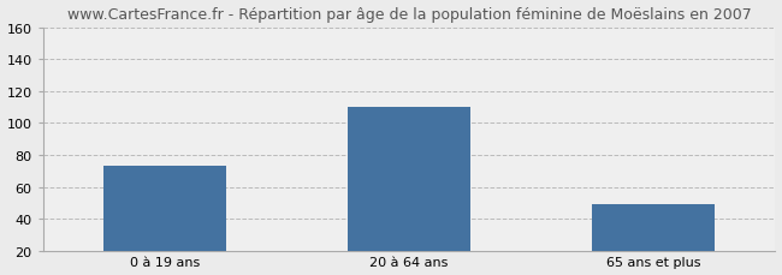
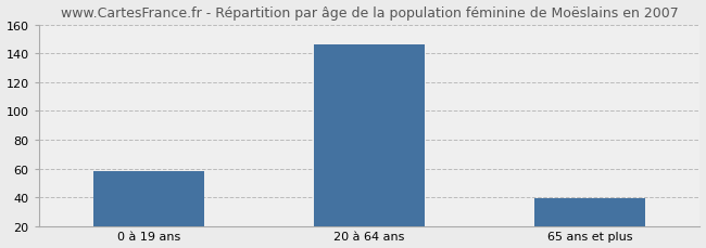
0 à 19 ans: 73 -> 58
20 à 64 ans: 110 -> 146
65 ans et plus: 49 -> 39
